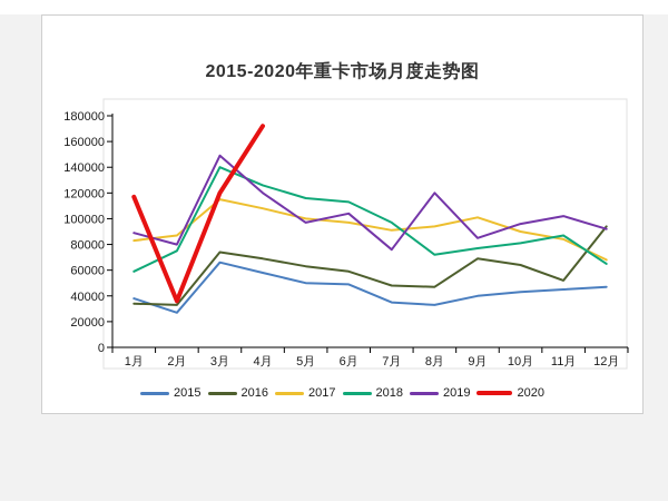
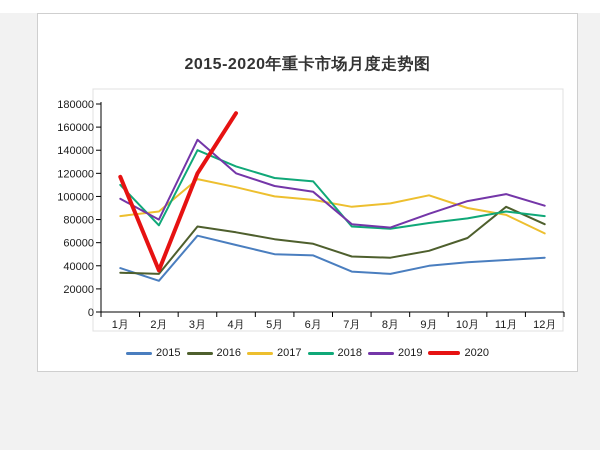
2018/1月: 59000 -> 110000
2019/1月: 89000 -> 98000
2019/5月: 97000 -> 109000
2018/7月: 97000 -> 74000
2019/8月: 120000 -> 73000
2016/9月: 69000 -> 53000
2016/11月: 52000 -> 91000
2016/12月: 94000 -> 76000
2018/12月: 65000 -> 83000
